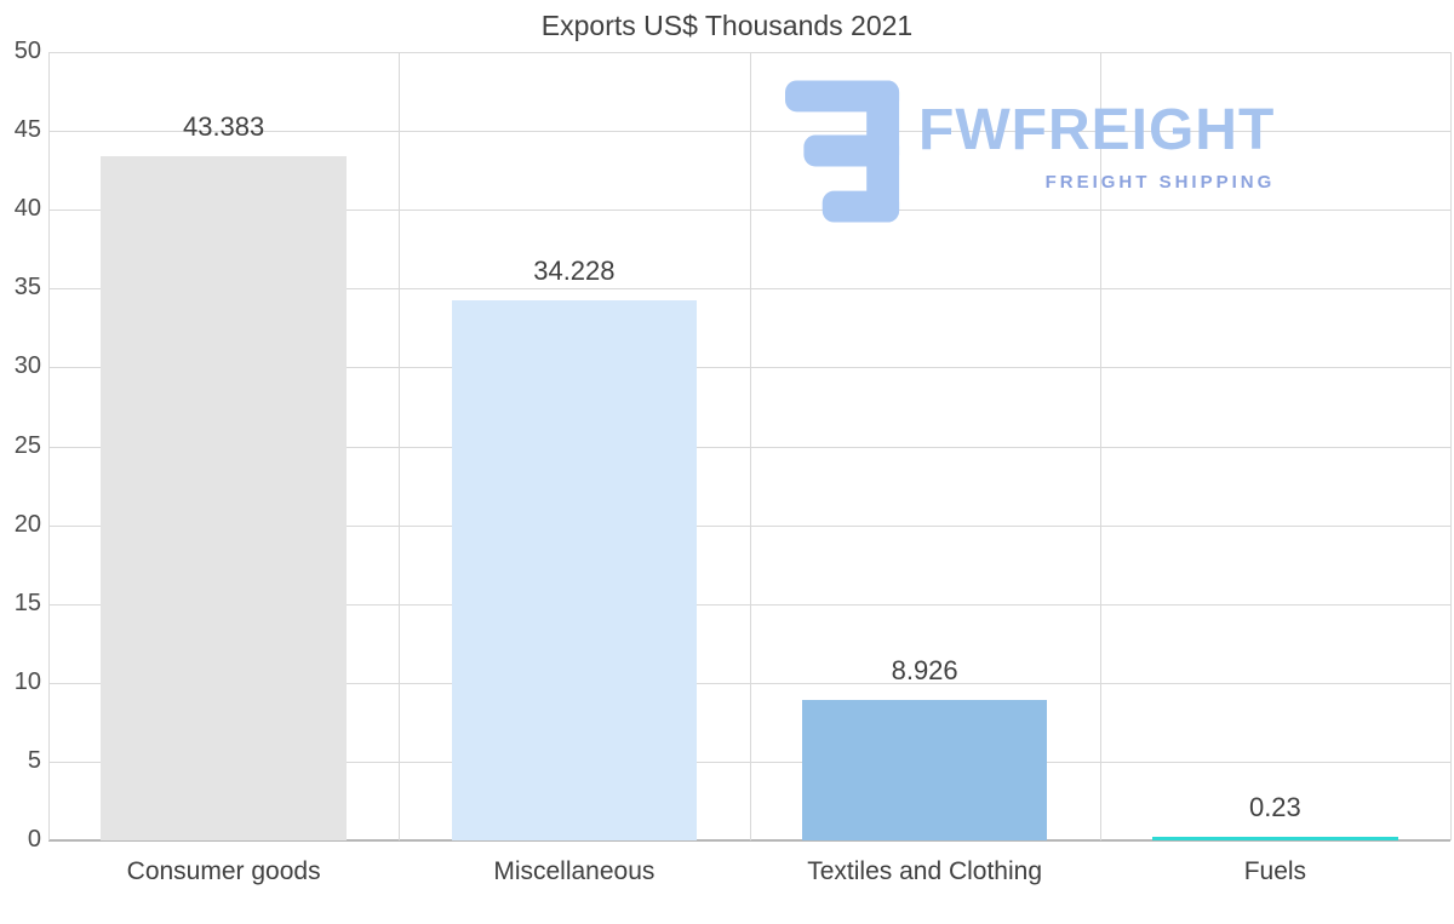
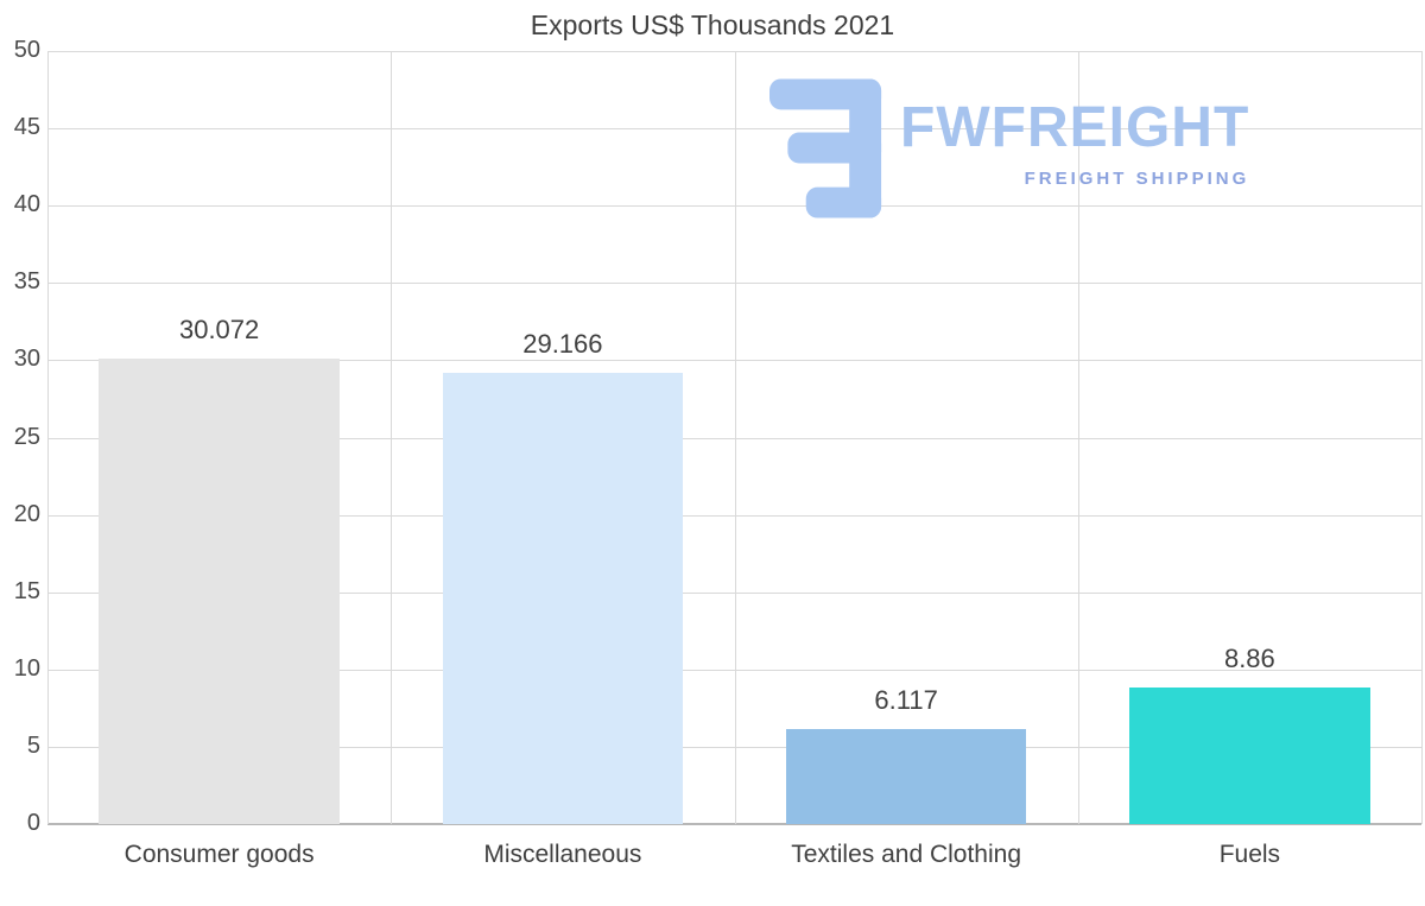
Consumer goods: 43.383 -> 30.072
Miscellaneous: 34.228 -> 29.166
Textiles and Clothing: 8.926 -> 6.117
Fuels: 0.23 -> 8.86
